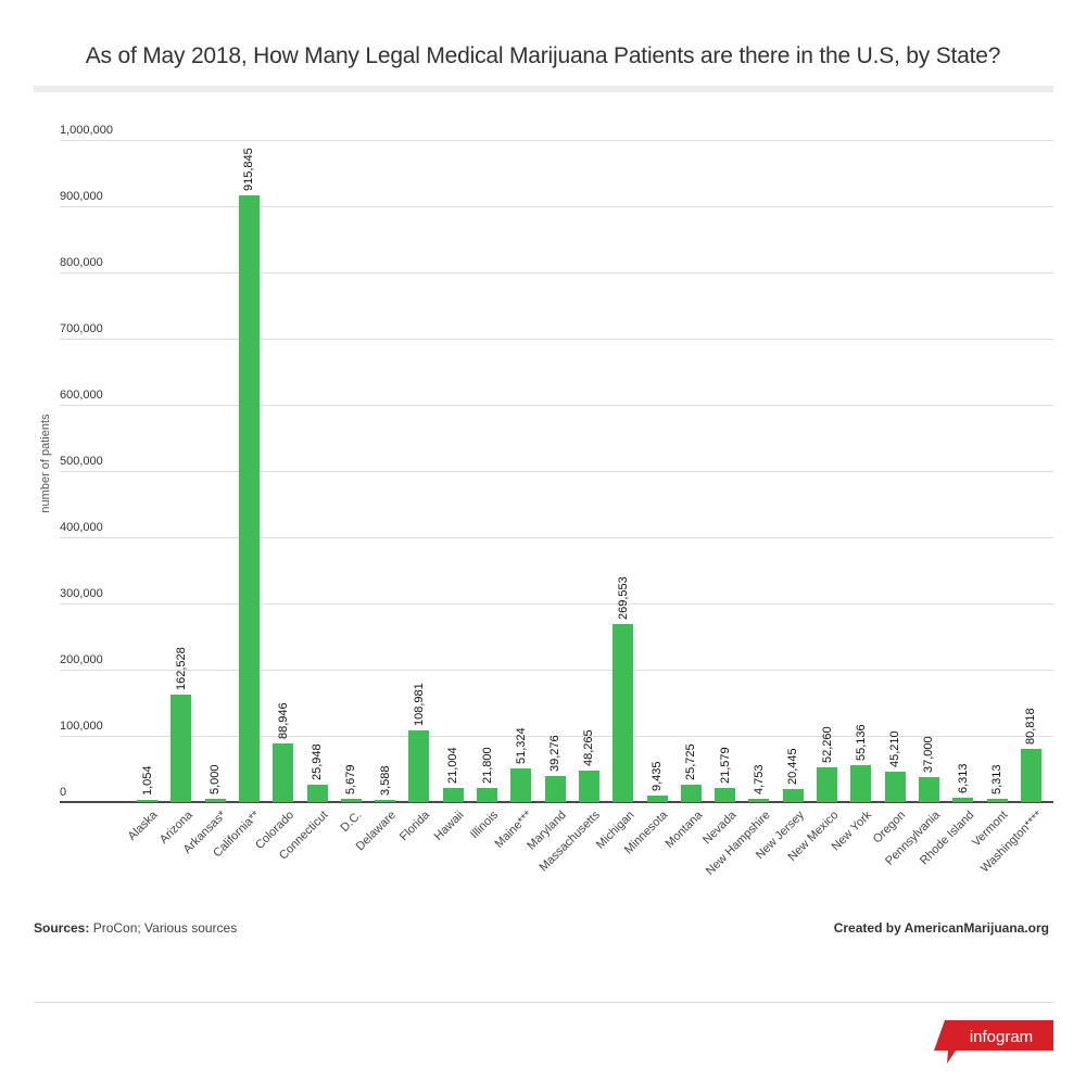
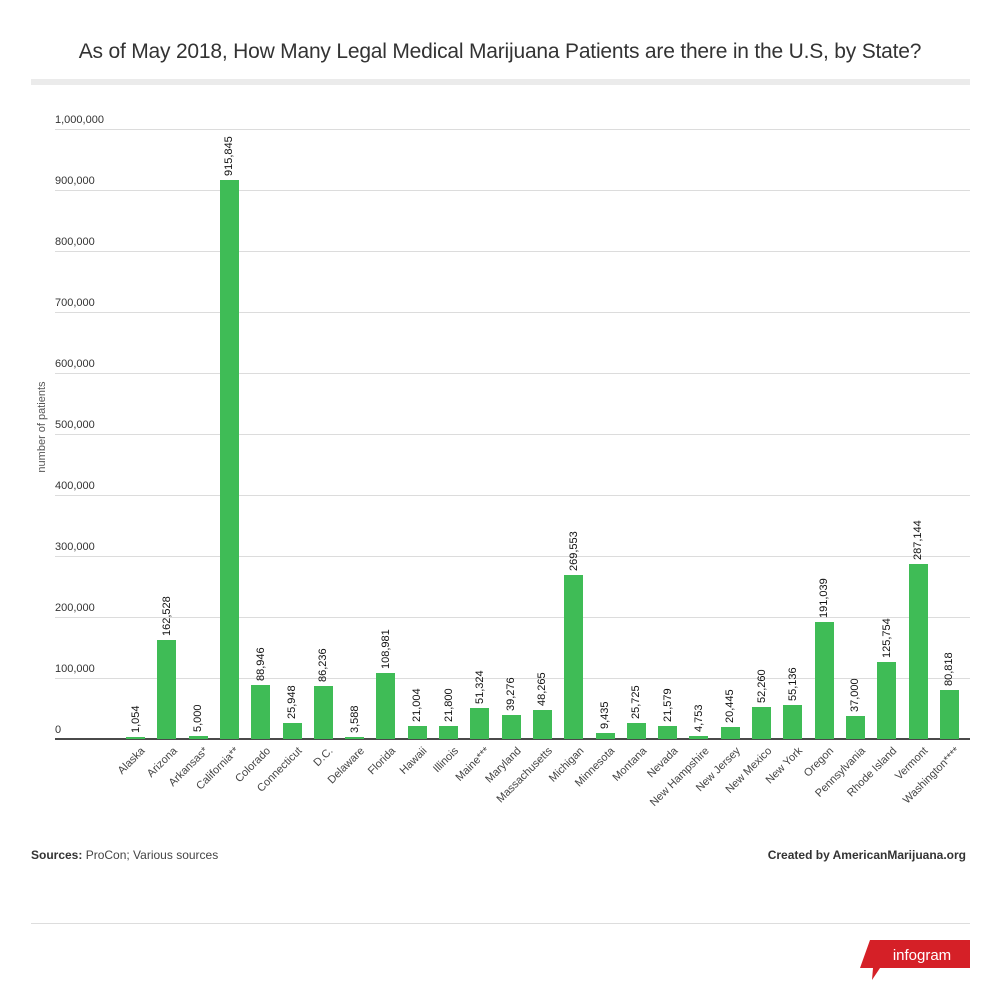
D.C.: 5,679 -> 86,236
Oregon: 45,210 -> 191,039
Rhode Island: 6,313 -> 125,754
Vermont: 5,313 -> 287,144
